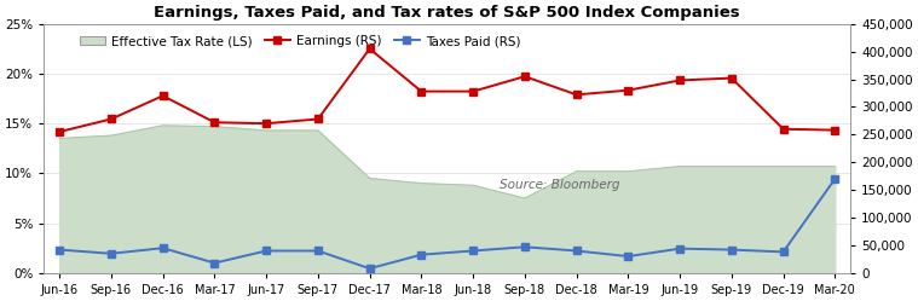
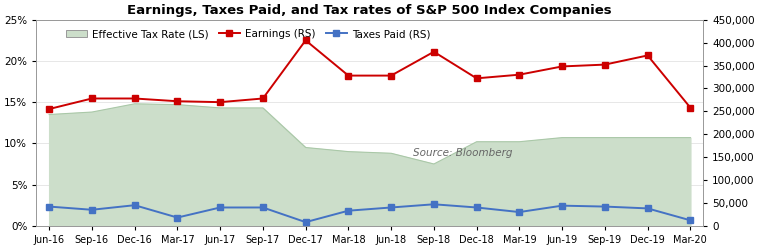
Earnings (RS)/Dec-16: 320,000 -> 278,000
Earnings (RS)/Sep-18: 355,000 -> 380,000
Earnings (RS)/Dec-19: 260,000 -> 372,000
Taxes Paid (RS)/Mar-20: 170,000 -> 12,000
